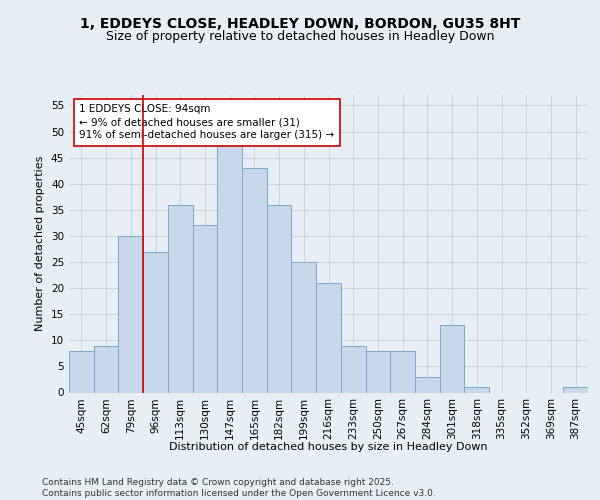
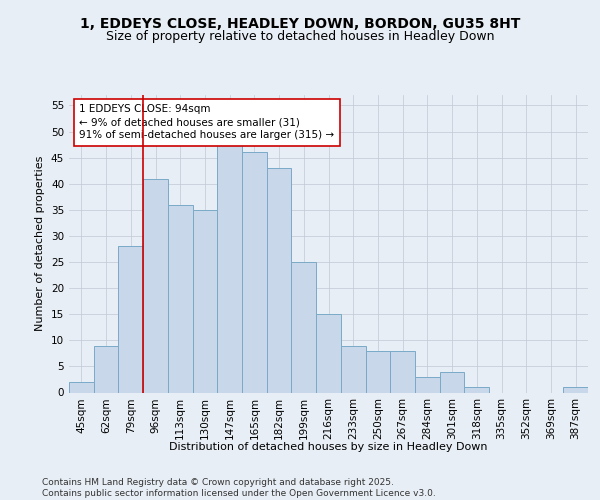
45sqm: 8 -> 2
79sqm: 30 -> 28
96sqm: 27 -> 41
130sqm: 32 -> 35
165sqm: 43 -> 46
182sqm: 36 -> 43
216sqm: 21 -> 15
301sqm: 13 -> 4
